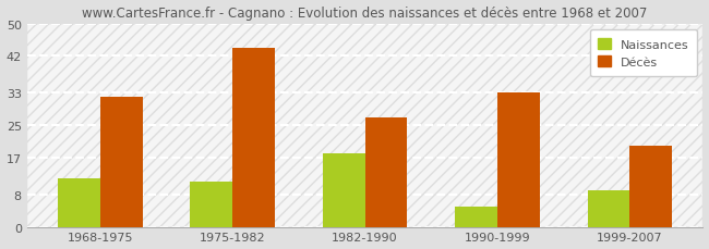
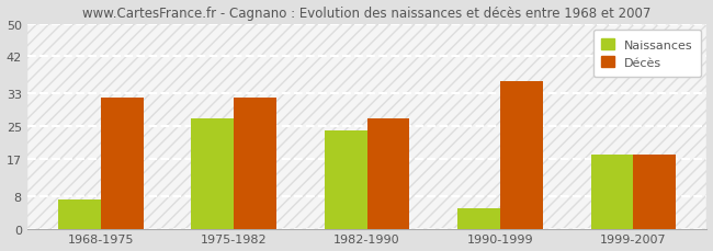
Naissances/1968-1975: 12 -> 7
Naissances/1975-1982: 11 -> 27
Décès/1975-1982: 44 -> 32
Naissances/1982-1990: 18 -> 24
Décès/1990-1999: 33 -> 36
Naissances/1999-2007: 9 -> 18
Décès/1999-2007: 20 -> 18
